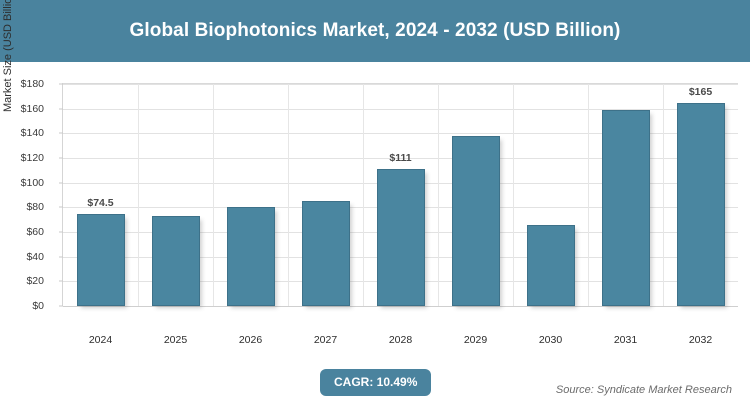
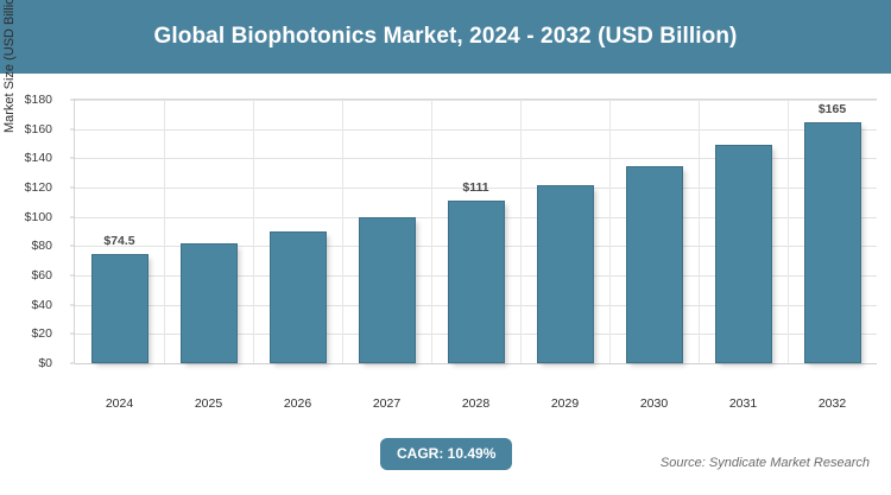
2025: $73 -> $82
2026: $80 -> $90
2027: $85 -> $100
2029: $138 -> $122
2030: $66 -> $135
2031: $159 -> $149
